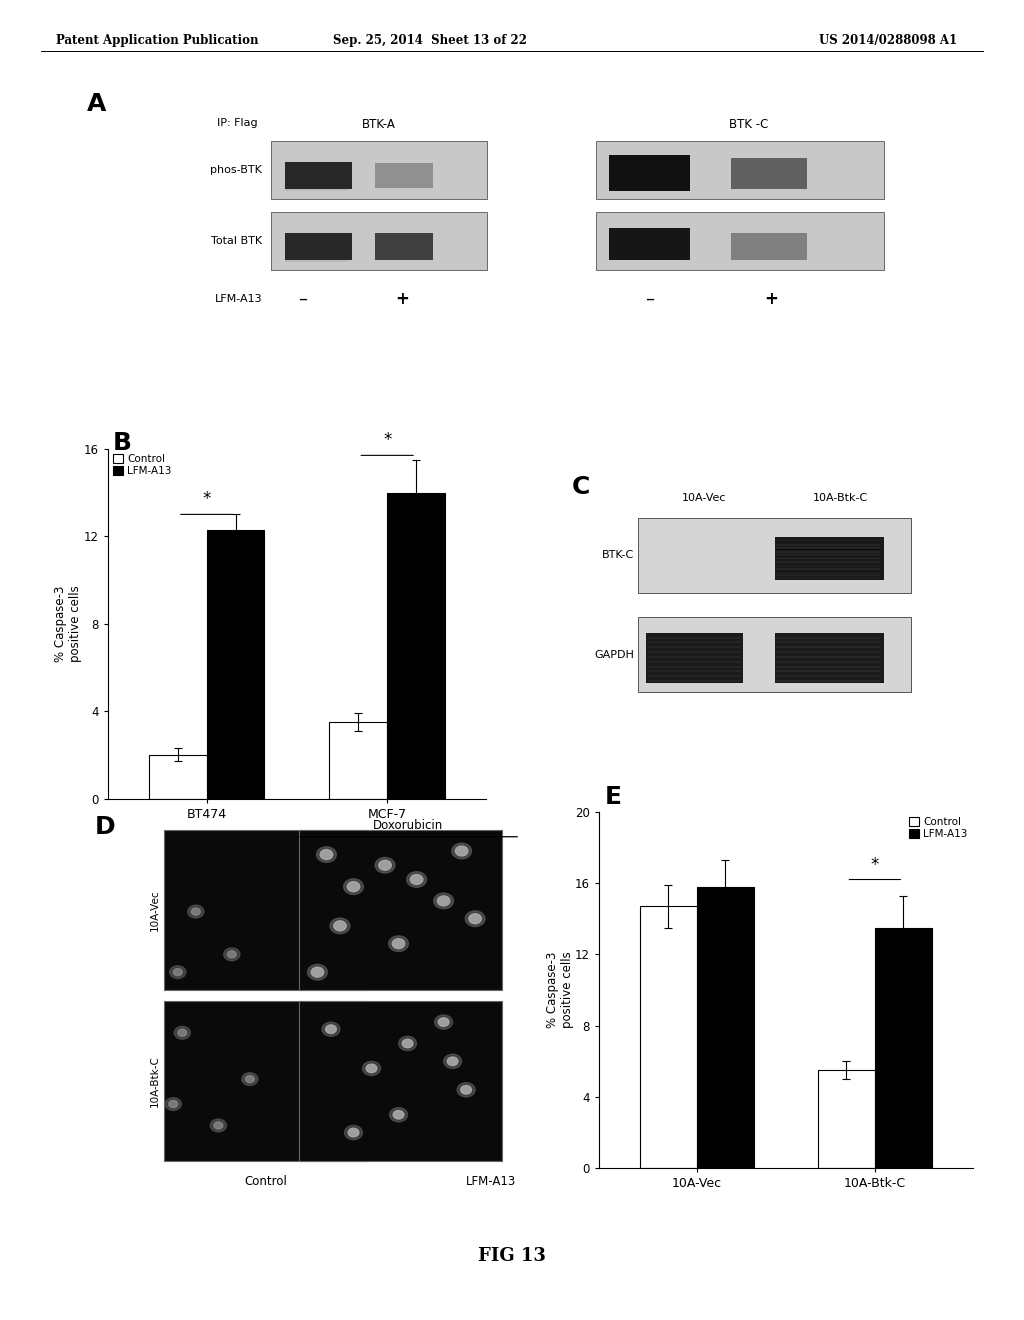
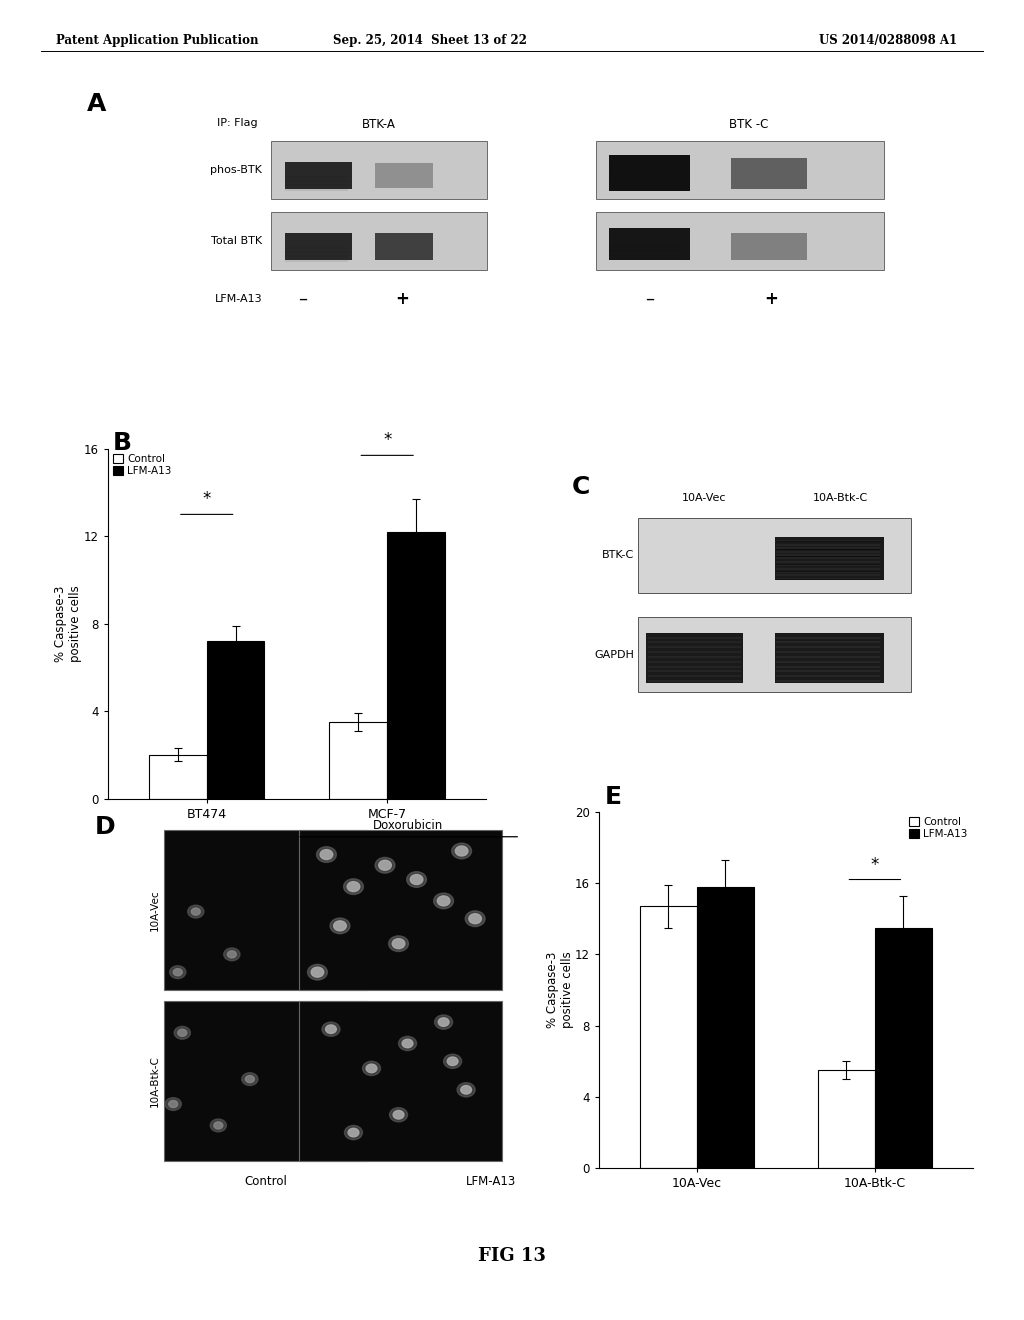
LFM-A13/BT474: 12.3 -> 7.2
LFM-A13/MCF-7: 14.0 -> 12.2
